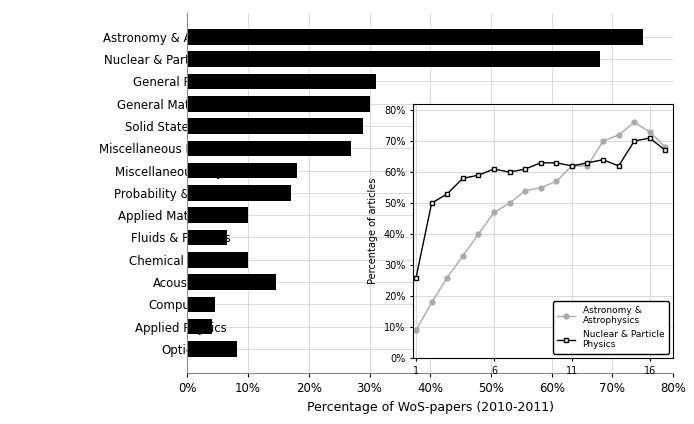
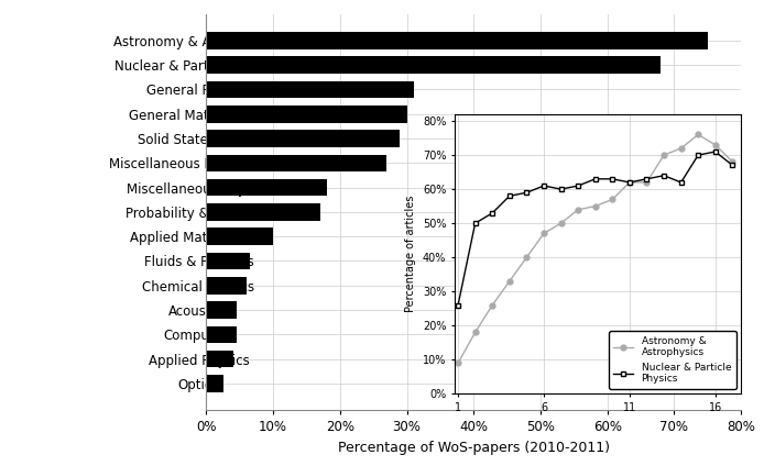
Chemical Physics: 10.0% -> 6.0%
Acoustics: 14.6% -> 4.5%
Optics: 8.2% -> 2.5%
